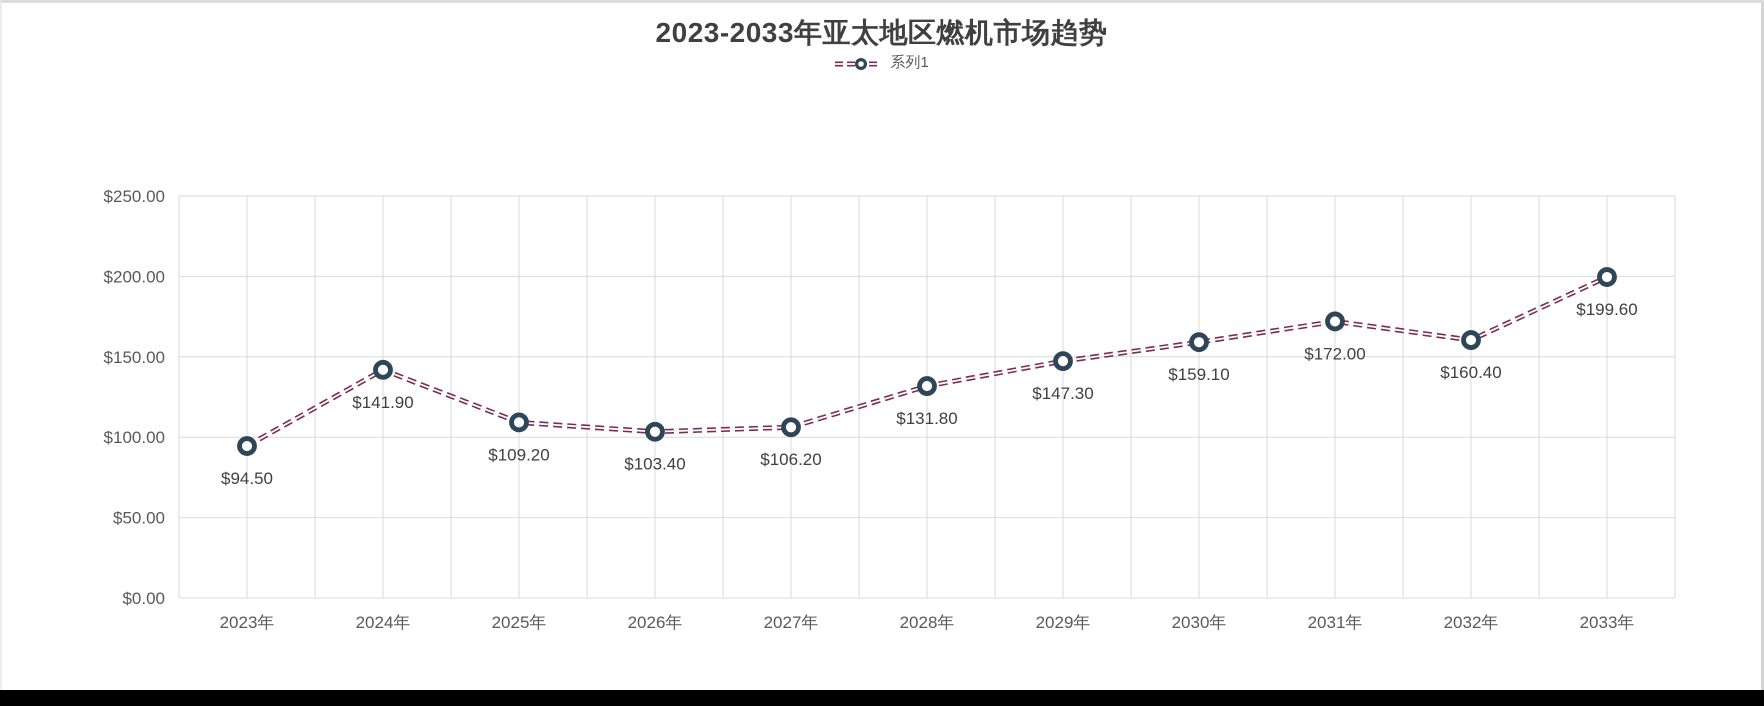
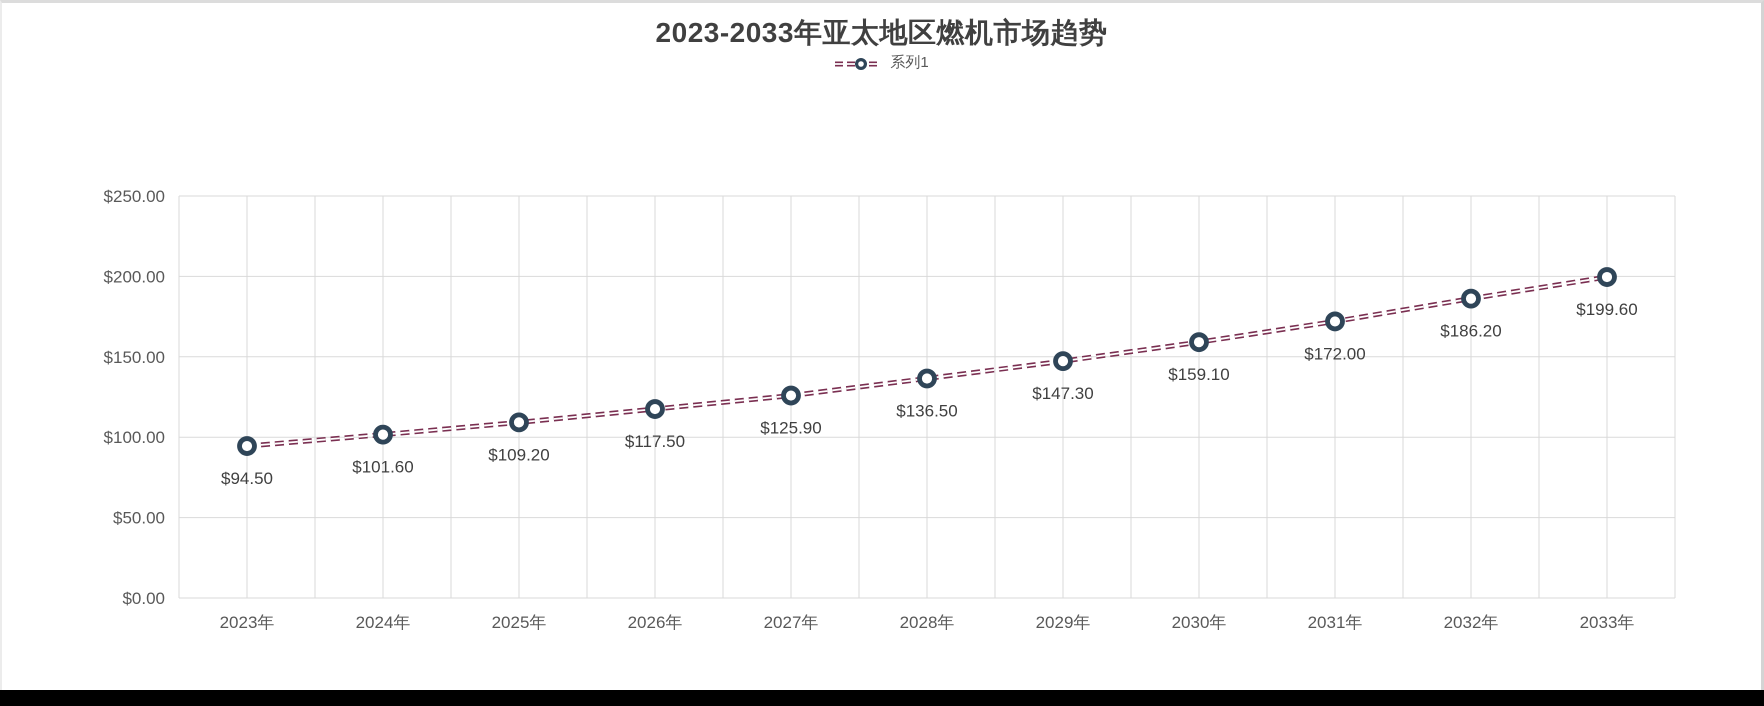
2024年: $141.90 -> $101.60
2026年: $103.40 -> $117.50
2027年: $106.20 -> $125.90
2028年: $131.80 -> $136.50
2032年: $160.40 -> $186.20
